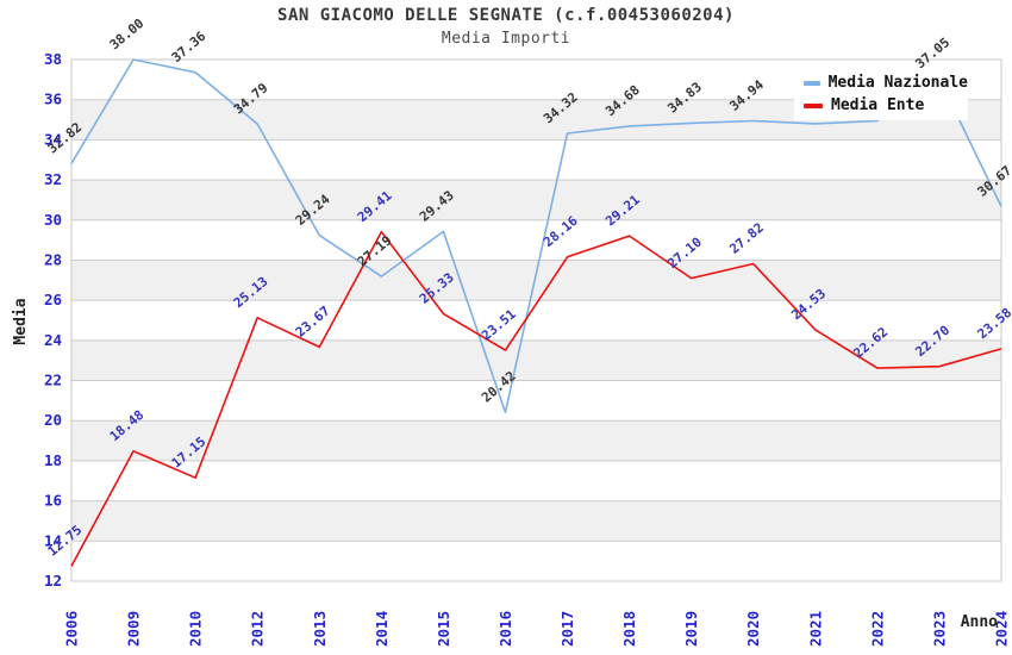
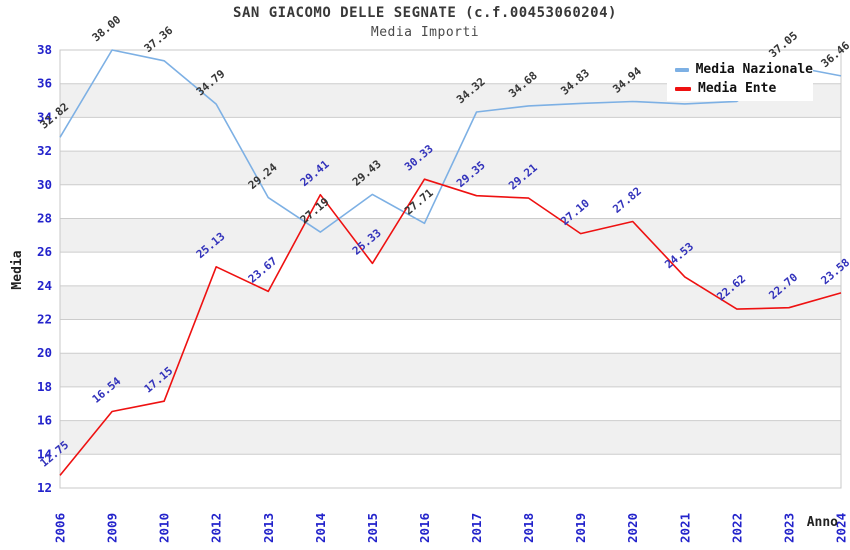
Media Ente/2009: 18.48 -> 16.54
Media Nazionale/2016: 20.42 -> 27.71
Media Ente/2016: 23.51 -> 30.33
Media Ente/2017: 28.16 -> 29.35
Media Nazionale/2024: 30.67 -> 36.46
